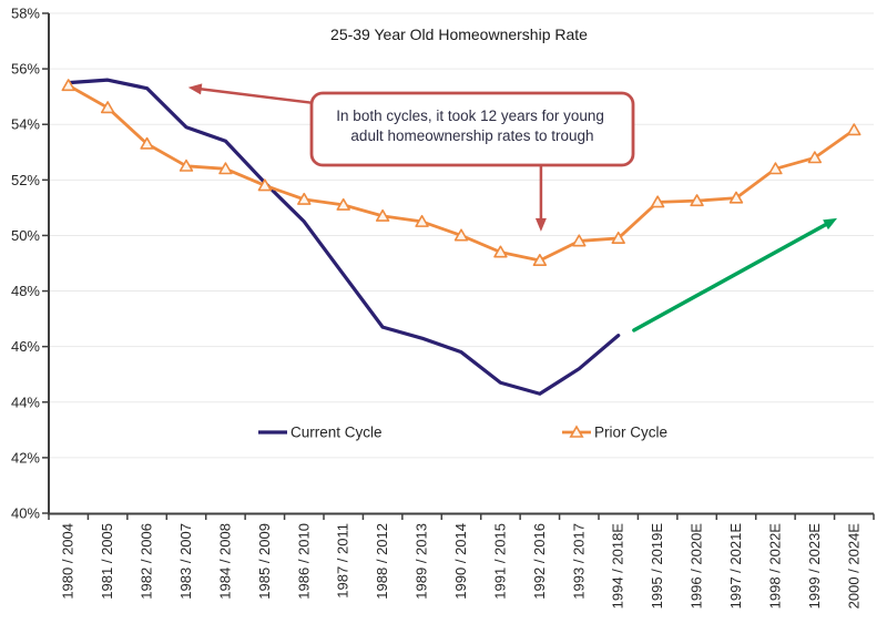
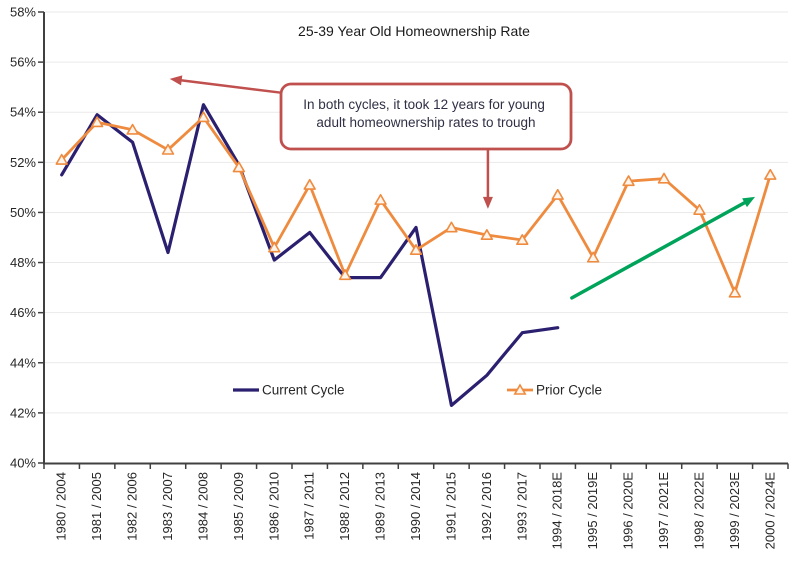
Current Cycle/1980 / 2004: 55.5% -> 51.5%
Prior Cycle/1980 / 2004: 55.4% -> 52.1%
Current Cycle/1981 / 2005: 55.6% -> 53.9%
Prior Cycle/1981 / 2005: 54.6% -> 53.6%
Current Cycle/1982 / 2006: 55.3% -> 52.8%
Current Cycle/1983 / 2007: 53.9% -> 48.4%
Current Cycle/1984 / 2008: 53.4% -> 54.3%
Prior Cycle/1984 / 2008: 52.4% -> 53.8%
Current Cycle/1986 / 2010: 50.5% -> 48.1%
Prior Cycle/1986 / 2010: 51.3% -> 48.6%
Current Cycle/1987 / 2011: 48.6% -> 49.2%
Current Cycle/1988 / 2012: 46.7% -> 47.4%
Prior Cycle/1988 / 2012: 50.7% -> 47.5%
Current Cycle/1989 / 2013: 46.3% -> 47.4%
Current Cycle/1990 / 2014: 45.8% -> 49.4%
Prior Cycle/1990 / 2014: 50.0% -> 48.5%
Current Cycle/1991 / 2015: 44.7% -> 42.3%
Current Cycle/1992 / 2016: 44.3% -> 43.5%
Prior Cycle/1993 / 2017: 49.8% -> 48.9%
Current Cycle/1994 / 2018E: 46.4% -> 45.4%
Prior Cycle/1994 / 2018E: 49.9% -> 50.7%
Prior Cycle/1995 / 2019E: 51.2% -> 48.2%
Prior Cycle/1998 / 2022E: 52.4% -> 50.1%
Prior Cycle/1999 / 2023E: 52.8% -> 46.8%
Prior Cycle/2000 / 2024E: 53.8% -> 51.5%
